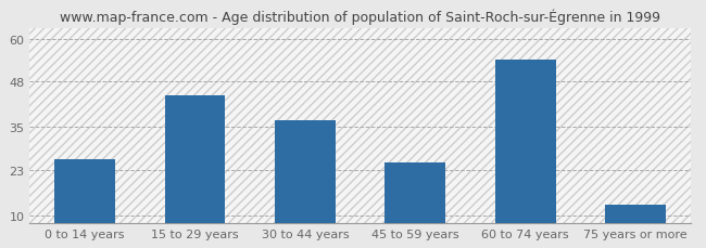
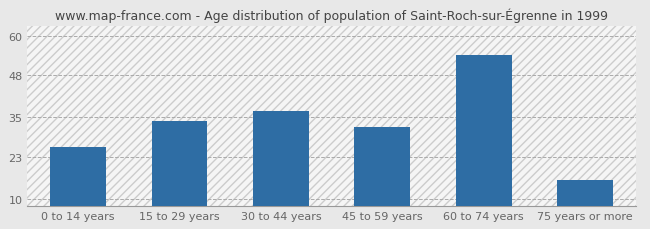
15 to 29 years: 44 -> 34
45 to 59 years: 25 -> 32
75 years or more: 13 -> 16
